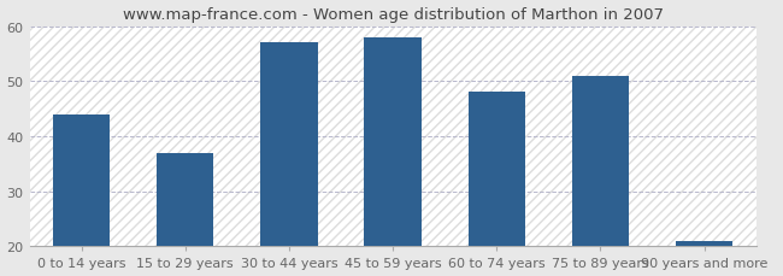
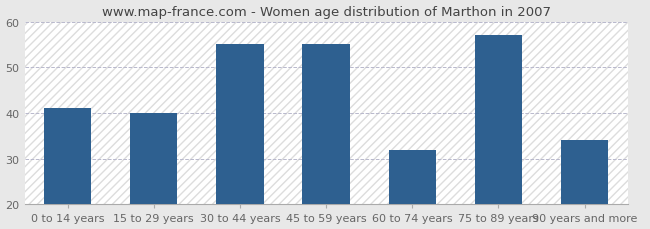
0 to 14 years: 44 -> 41
15 to 29 years: 37 -> 40
30 to 44 years: 57 -> 55
45 to 59 years: 58 -> 55
60 to 74 years: 48 -> 32
75 to 89 years: 51 -> 57
90 years and more: 21 -> 34
